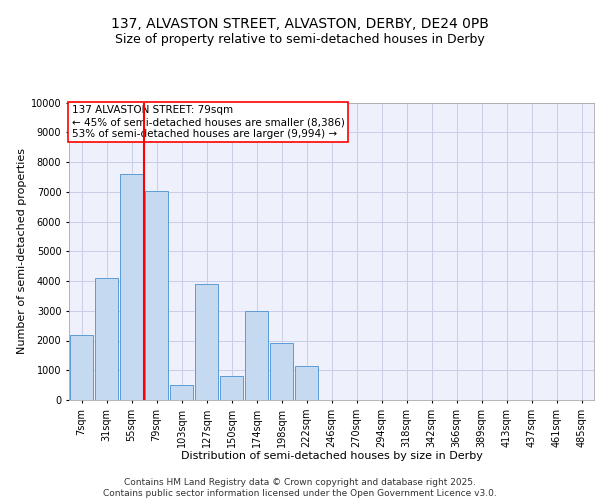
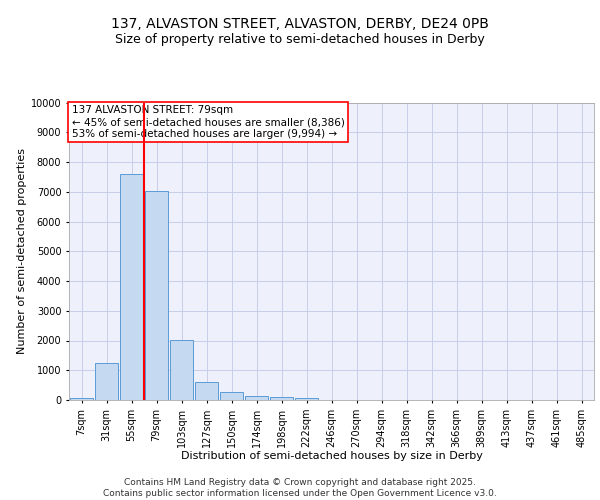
7sqm: 2200 -> 80
31sqm: 4100 -> 1230
103sqm: 500 -> 2020
127sqm: 3900 -> 600
150sqm: 800 -> 270
174sqm: 3000 -> 130
198sqm: 1900 -> 110
222sqm: 1150 -> 80
